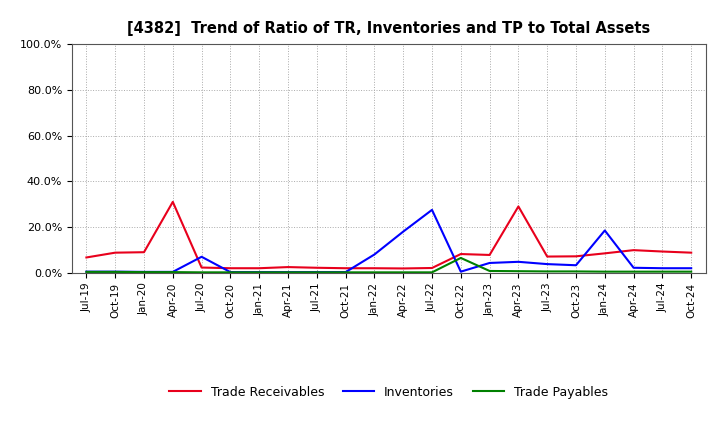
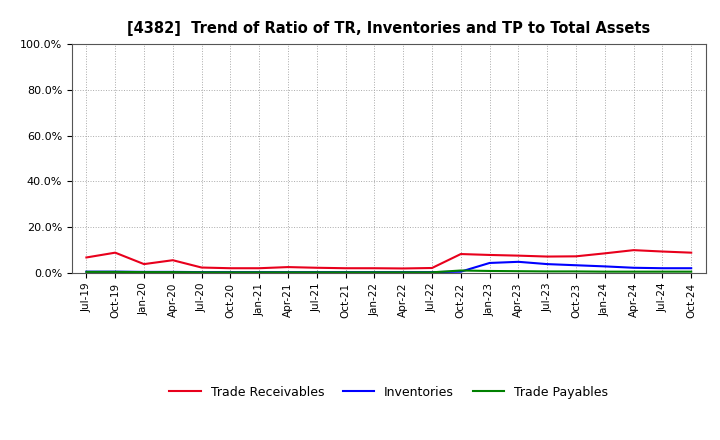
Trade Receivables/Jan-20: 9.0% -> 3.8%
Trade Receivables/Apr-20: 31.0% -> 5.5%
Inventories/Jul-20: 7.0% -> 0.3%
Inventories/Jan-22: 8.0% -> 0.3%
Inventories/Apr-22: 18.0% -> 0.3%
Inventories/Jul-22: 27.5% -> 0.3%
Trade Payables/Oct-22: 6.5% -> 1.0%
Trade Receivables/Apr-23: 29.0% -> 7.5%
Inventories/Jan-24: 18.5% -> 2.8%
